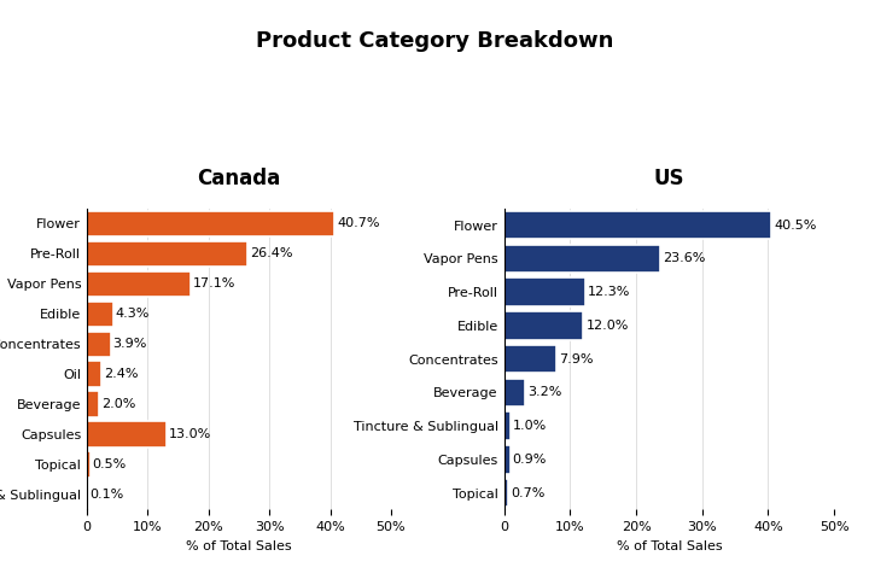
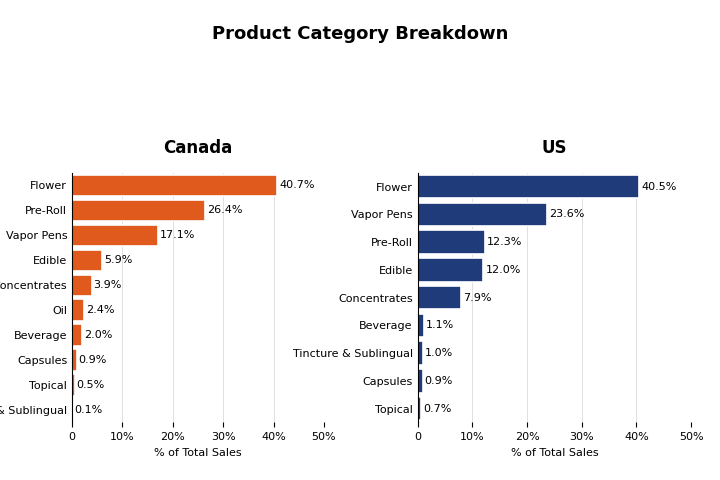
Canada/Edible: 4.3% -> 5.9%
Canada/Capsules: 13.0% -> 0.9%
US/Beverage: 3.2% -> 1.1%
